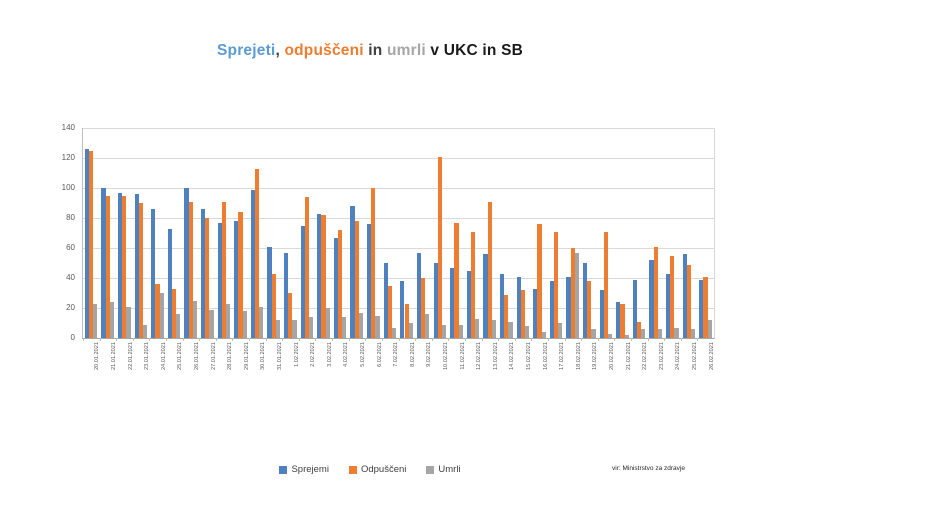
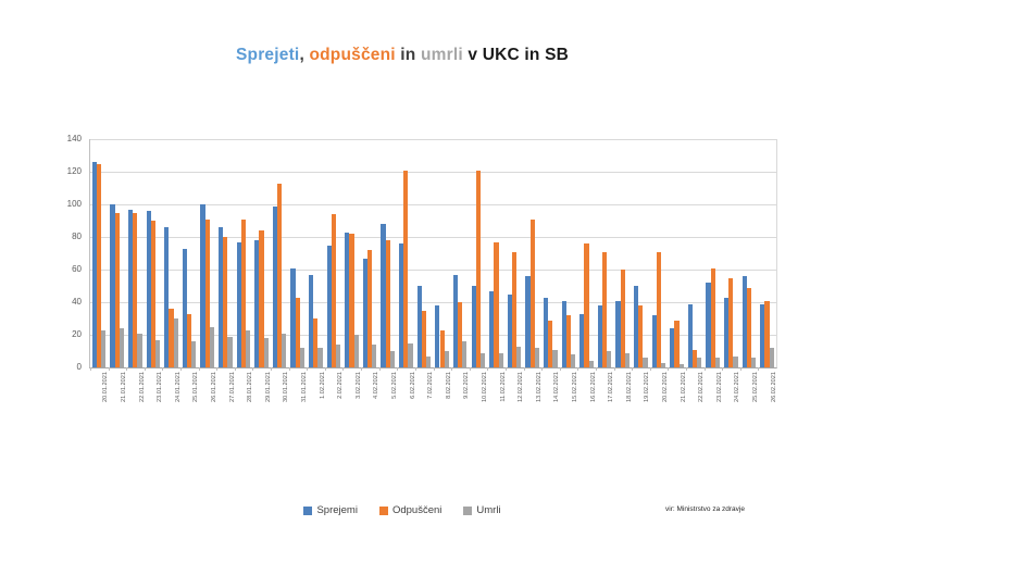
Umrli/23.01.2021: 9 -> 17
Umrli/5.02.2021: 17 -> 10
Odpuščeni/6.02.2021: 100 -> 121
Umrli/18.02.2021: 57 -> 9
Odpuščeni/21.02.2021: 23 -> 29
